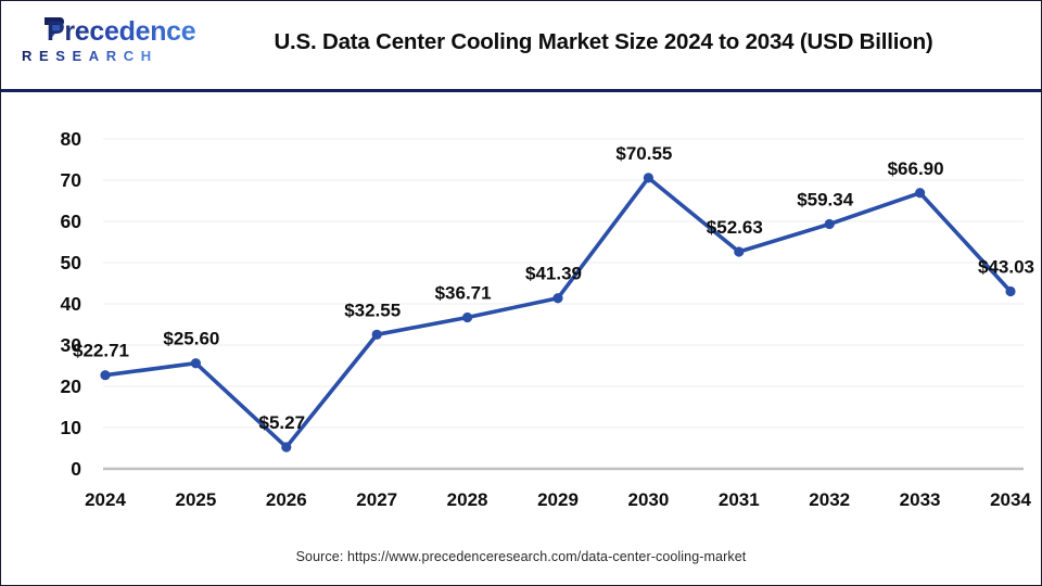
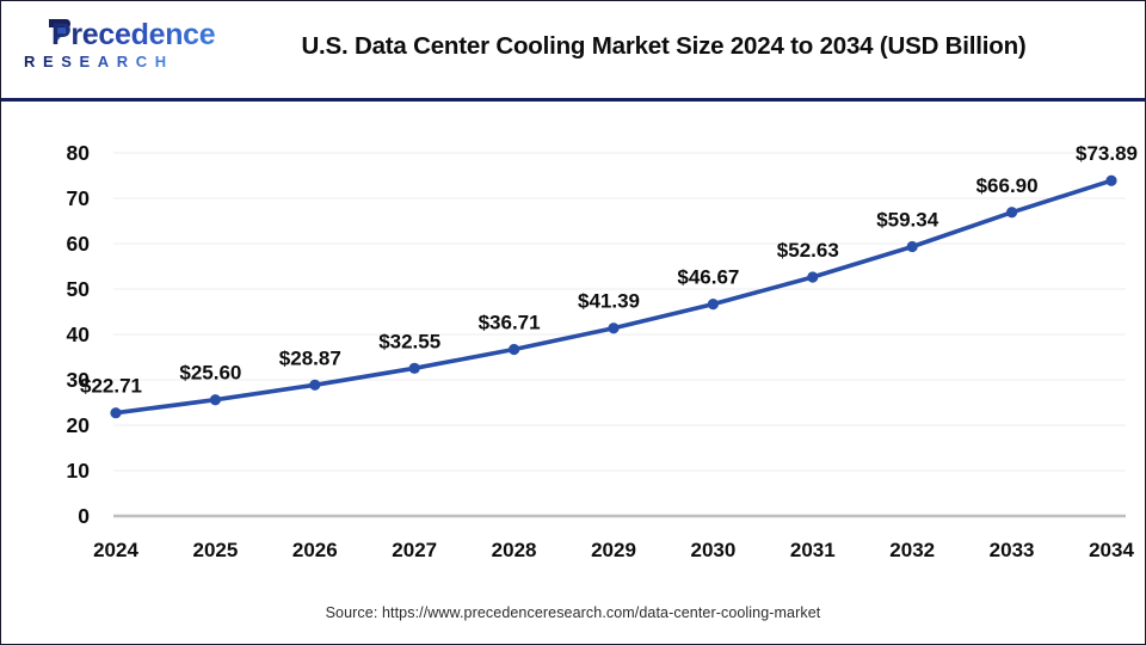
2026: $5.27 -> $28.87
2030: $70.55 -> $46.67
2034: $43.03 -> $73.89
